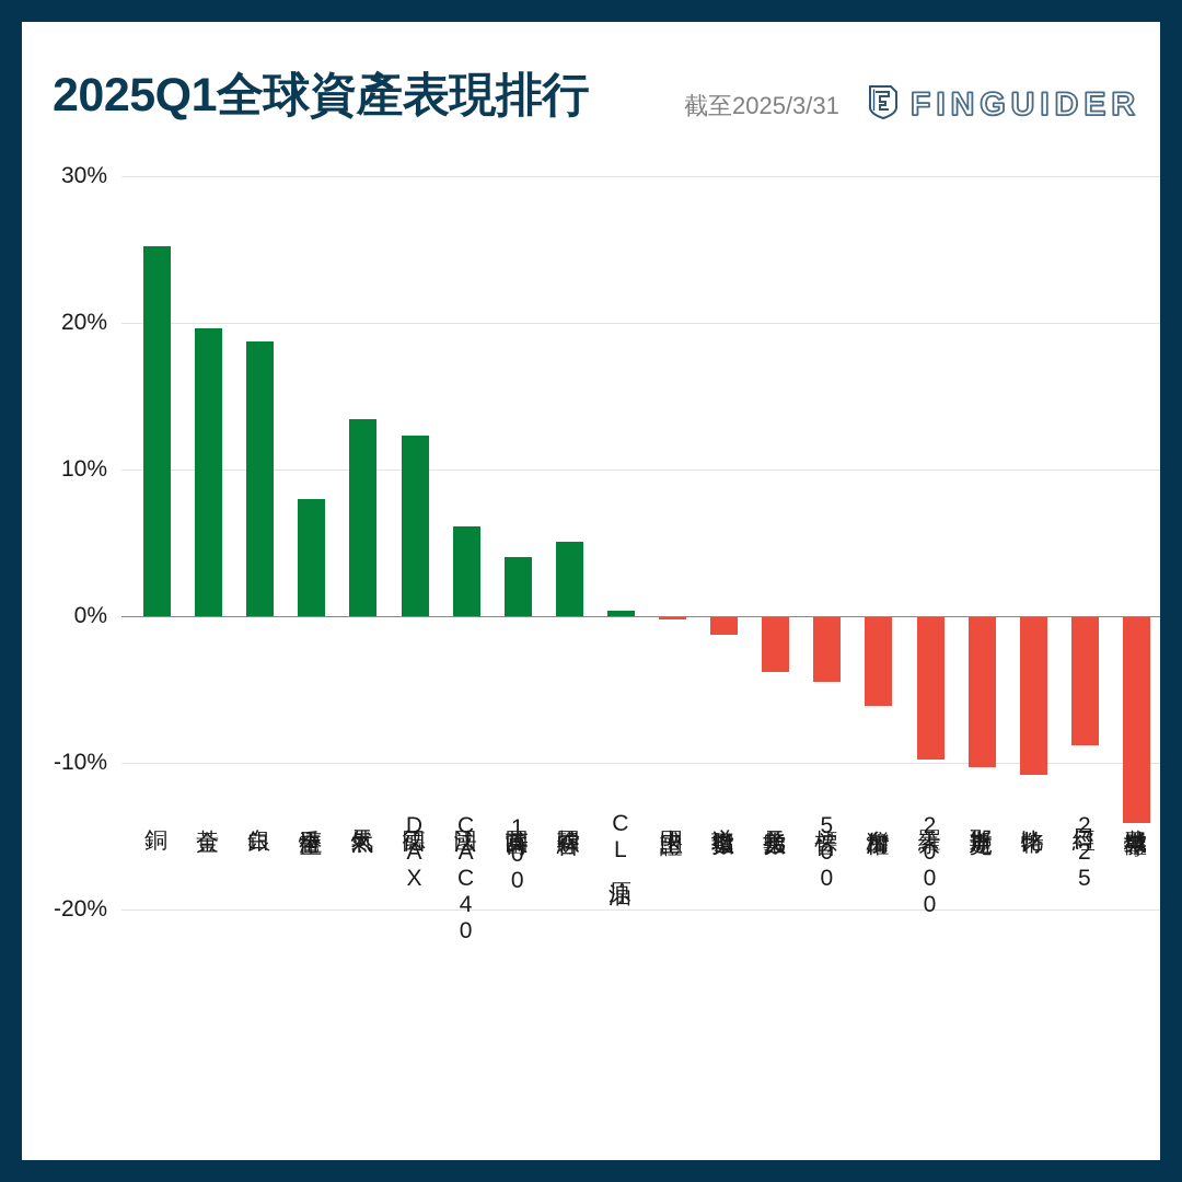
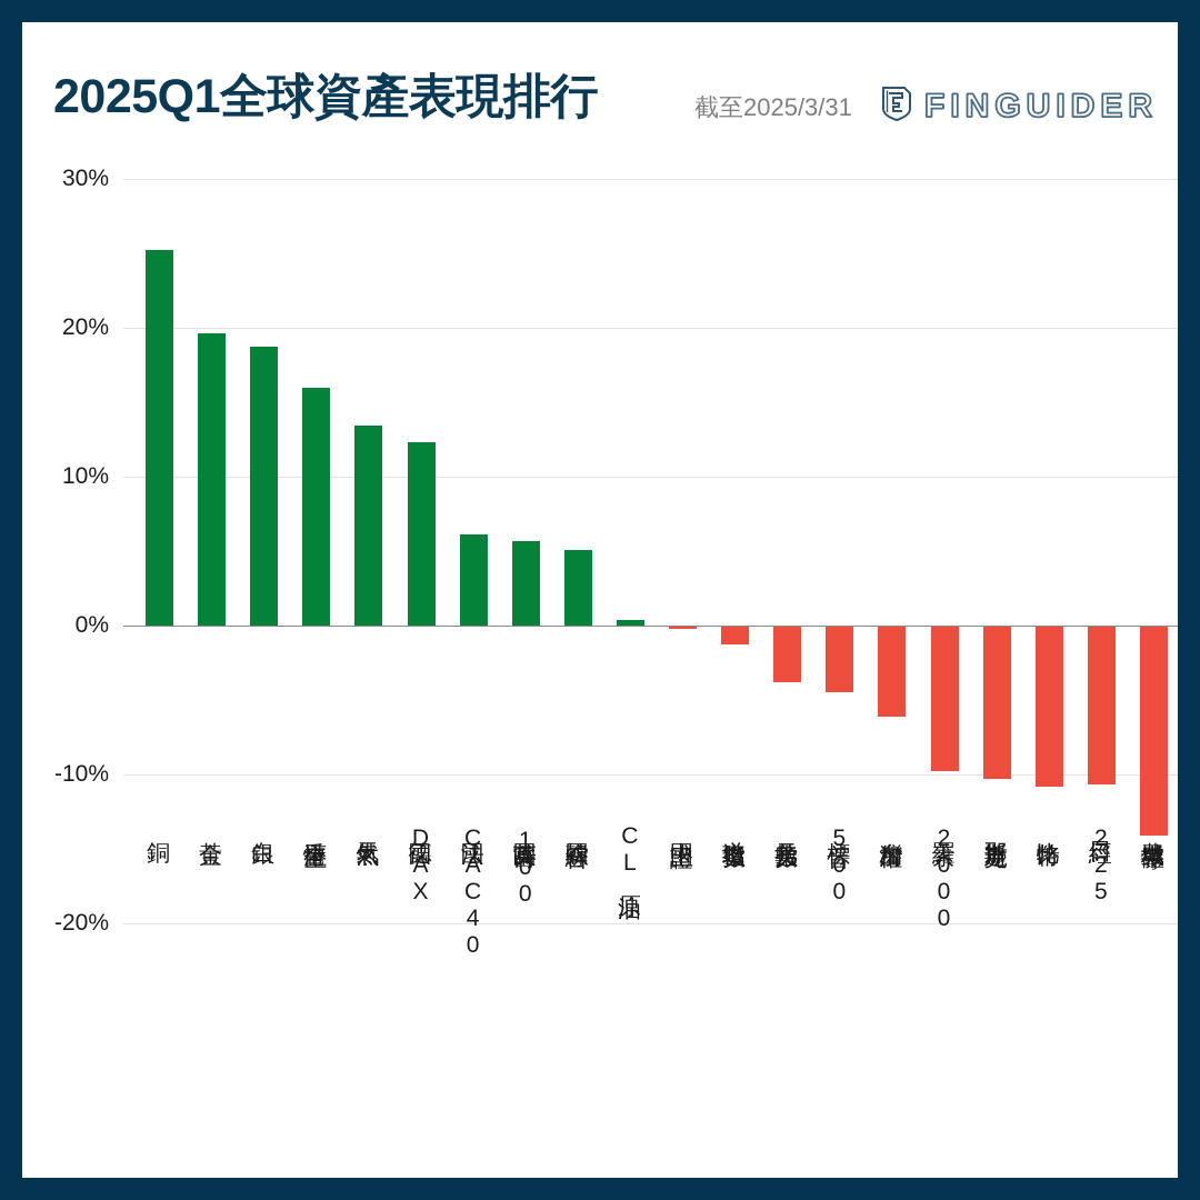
香港恆生: 8.0% -> 16.0%
英國富時100: 4.0% -> 5.7%
日經225: -8.8% -> -10.7%
